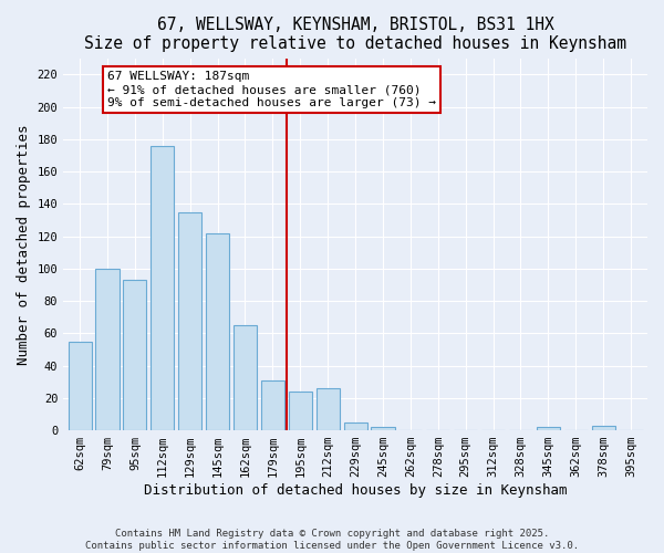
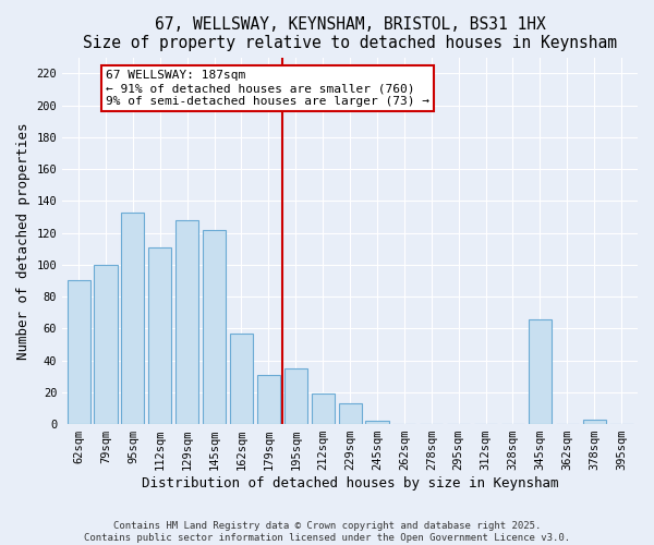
62sqm: 55 -> 90
95sqm: 93 -> 133
112sqm: 176 -> 111
129sqm: 135 -> 128
162sqm: 65 -> 57
195sqm: 24 -> 35
212sqm: 26 -> 19
229sqm: 5 -> 13
345sqm: 2 -> 66
